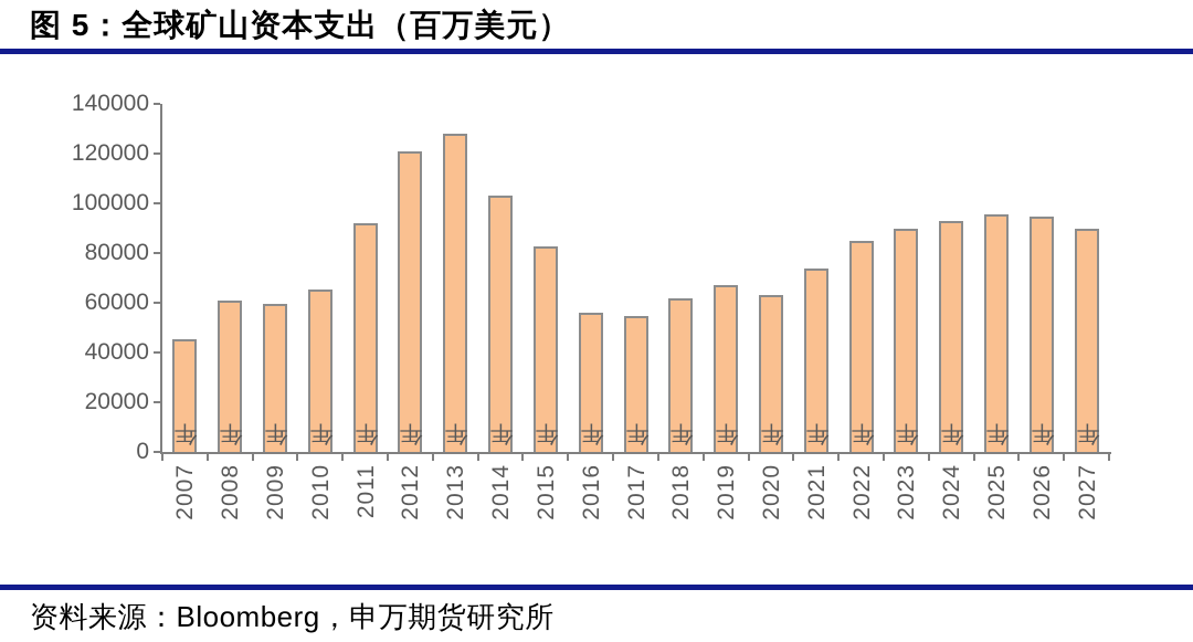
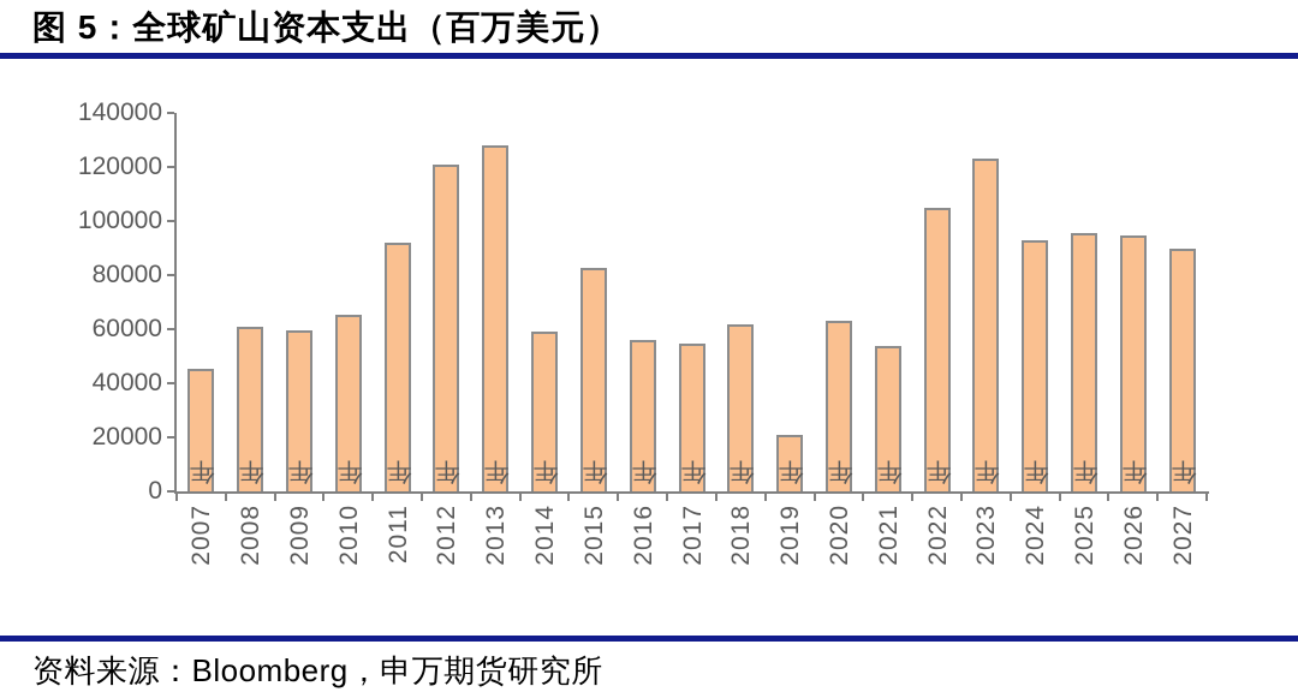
2014年: 103000 -> 59000
2019年: 67000 -> 21000
2021年: 74000 -> 54000
2022年: 85000 -> 105000
2023年: 90000 -> 123000
